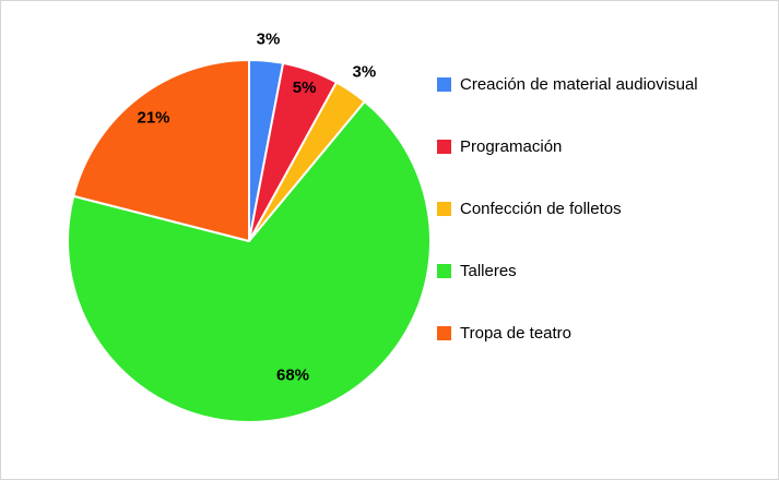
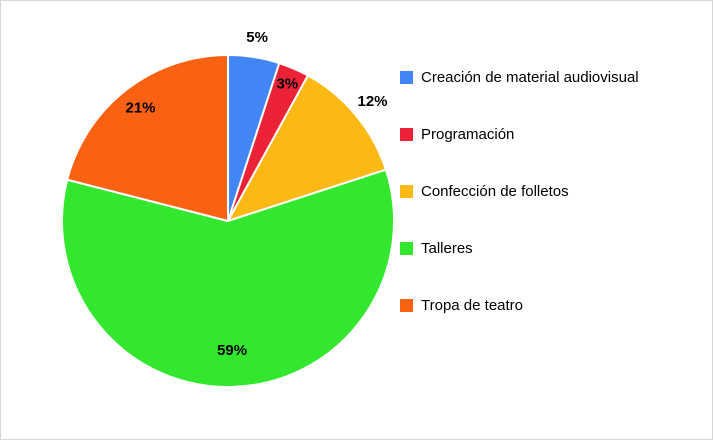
Creación de material audiovisual: 3% -> 5%
Programación: 5% -> 3%
Confección de folletos: 3% -> 12%
Talleres: 68% -> 59%
